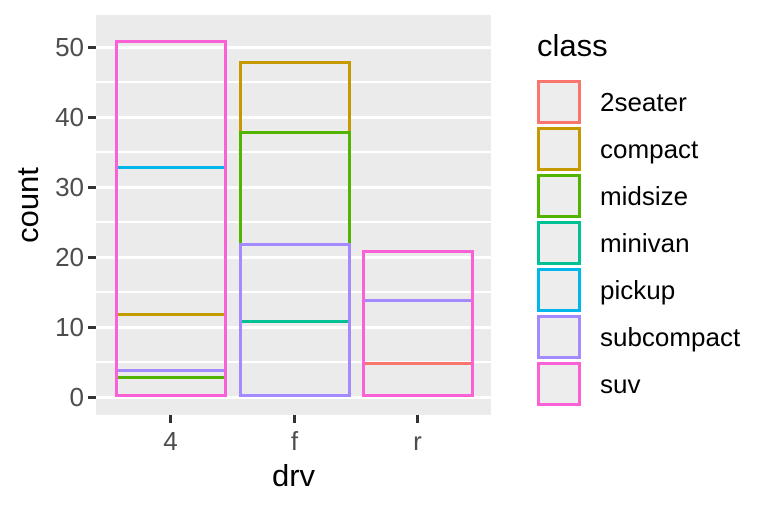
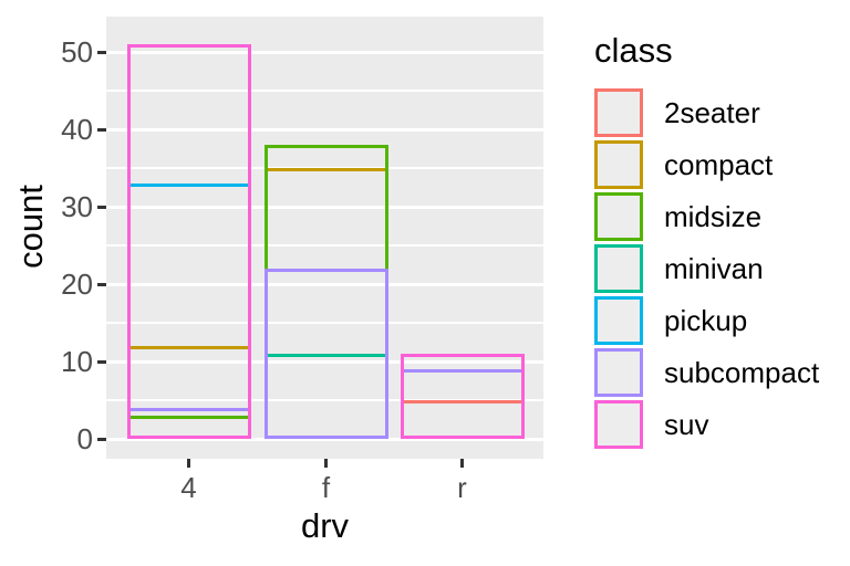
compact/f: 48 -> 35
subcompact/r: 14 -> 9
suv/r: 21 -> 11
